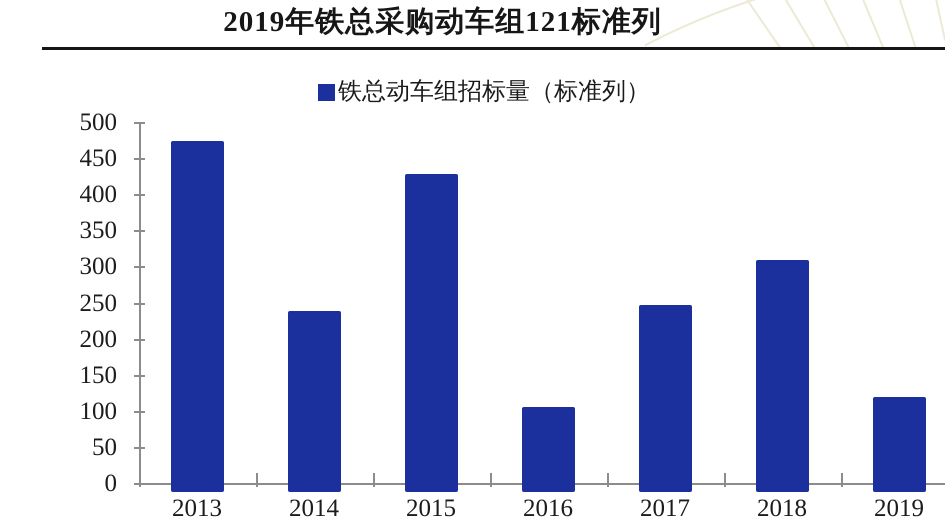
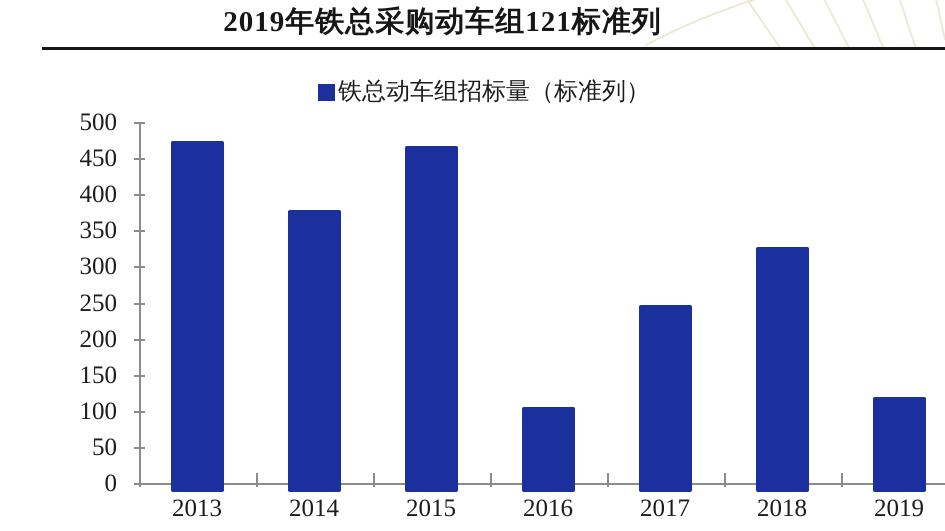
2014: 240 -> 380
2015: 430 -> 470
2018: 310 -> 330
